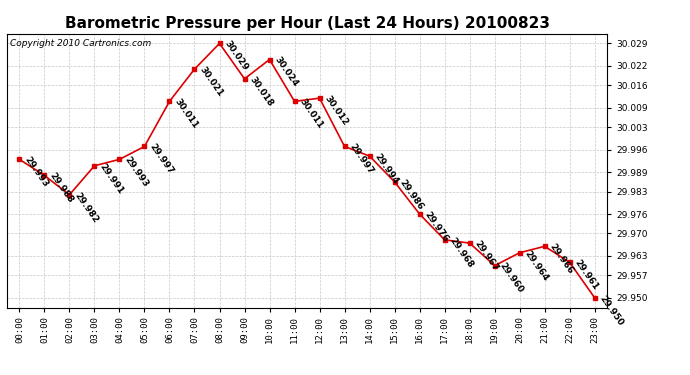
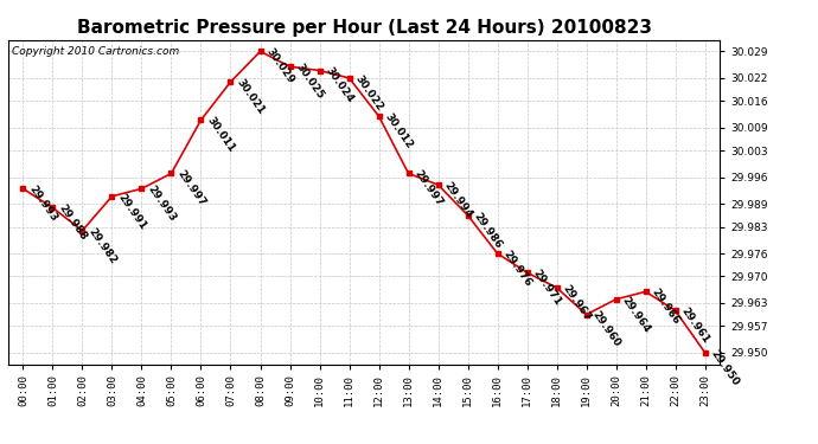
09:00: 30.018 -> 30.025
11:00: 30.011 -> 30.022
17:00: 29.968 -> 29.971
